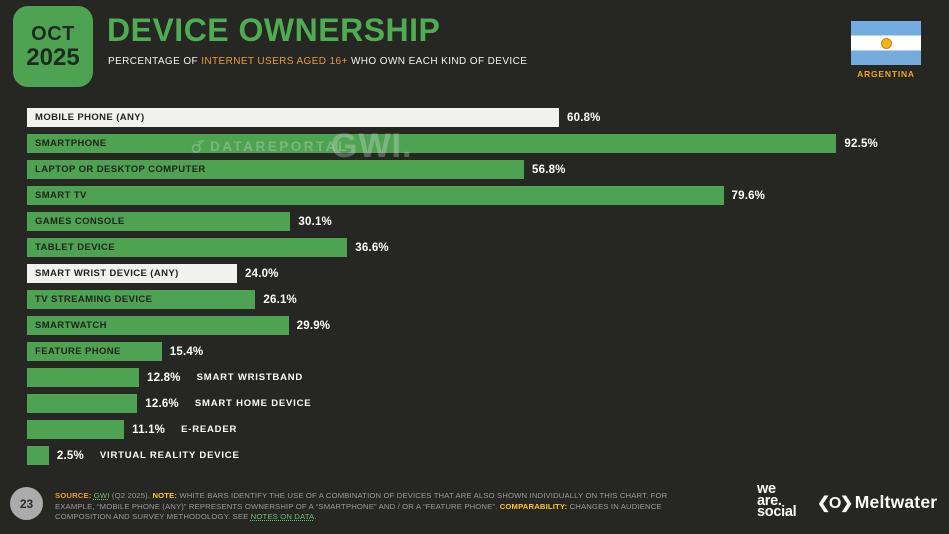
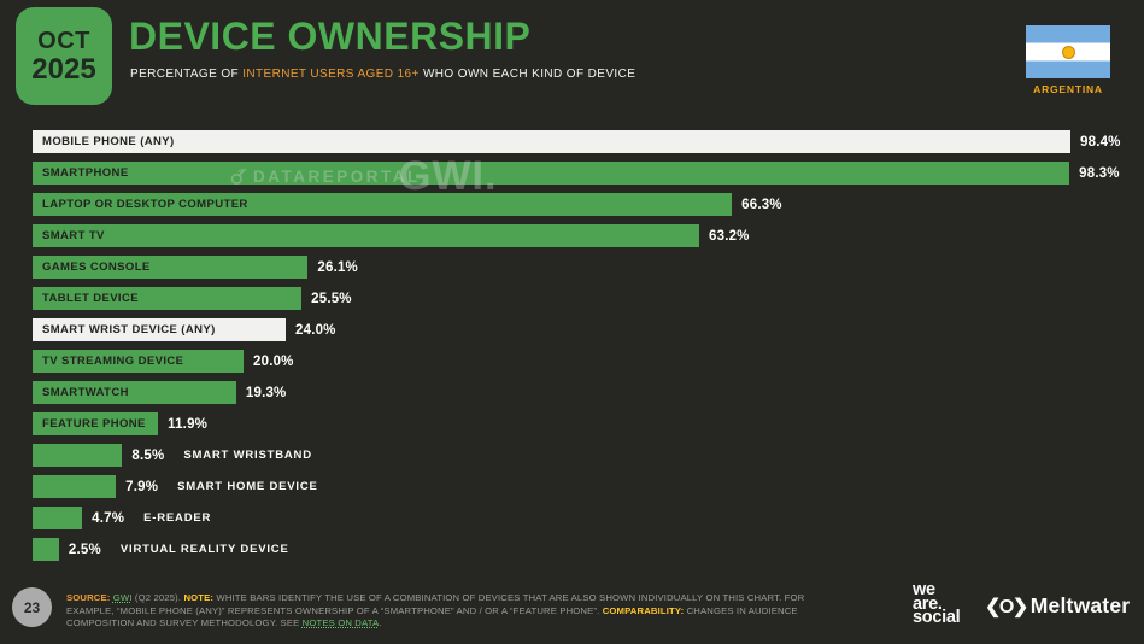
MOBILE PHONE (ANY): 60.8% -> 98.4%
SMARTPHONE: 92.5% -> 98.3%
LAPTOP OR DESKTOP COMPUTER: 56.8% -> 66.3%
SMART TV: 79.6% -> 63.2%
GAMES CONSOLE: 30.1% -> 26.1%
TABLET DEVICE: 36.6% -> 25.5%
TV STREAMING DEVICE: 26.1% -> 20.0%
SMARTWATCH: 29.9% -> 19.3%
FEATURE PHONE: 15.4% -> 11.9%
SMART WRISTBAND: 12.8% -> 8.5%
SMART HOME DEVICE: 12.6% -> 7.9%
E-READER: 11.1% -> 4.7%
